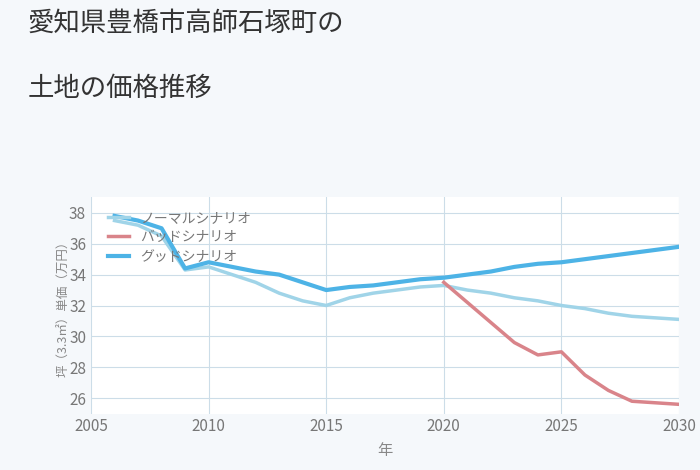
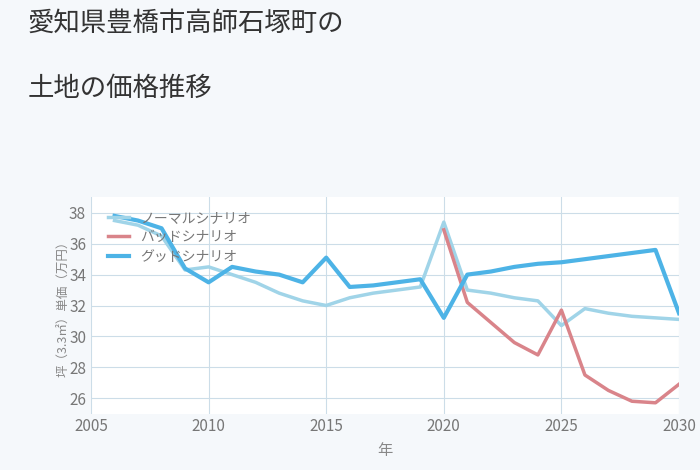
グッドシナリオ/2010: 34.8 -> 33.5
グッドシナリオ/2015: 33.0 -> 35.1
グッドシナリオ/2020: 33.8 -> 31.2
バッドシナリオ/2020: 33.5 -> 36.9
ノーマルシナリオ/2020: 33.3 -> 37.4
バッドシナリオ/2025: 29.0 -> 31.7
ノーマルシナリオ/2025: 32.0 -> 30.7
グッドシナリオ/2030: 35.8 -> 31.5
バッドシナリオ/2030: 25.6 -> 26.9
